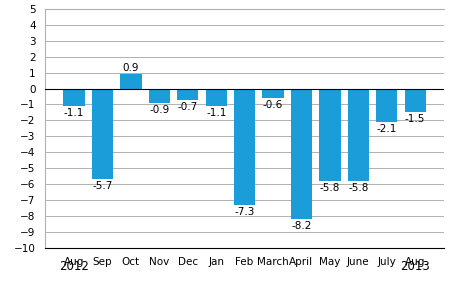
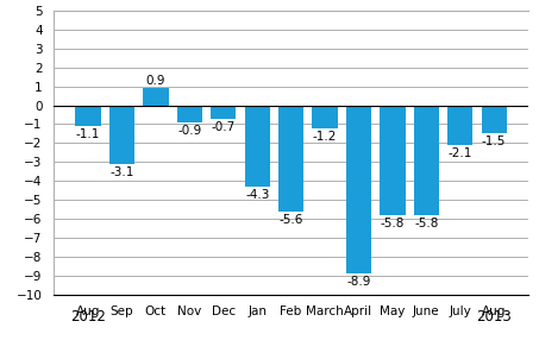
Sep: -5.7 -> -3.1
Jan: -1.1 -> -4.3
Feb: -7.3 -> -5.6
March: -0.6 -> -1.2
April: -8.2 -> -8.9
